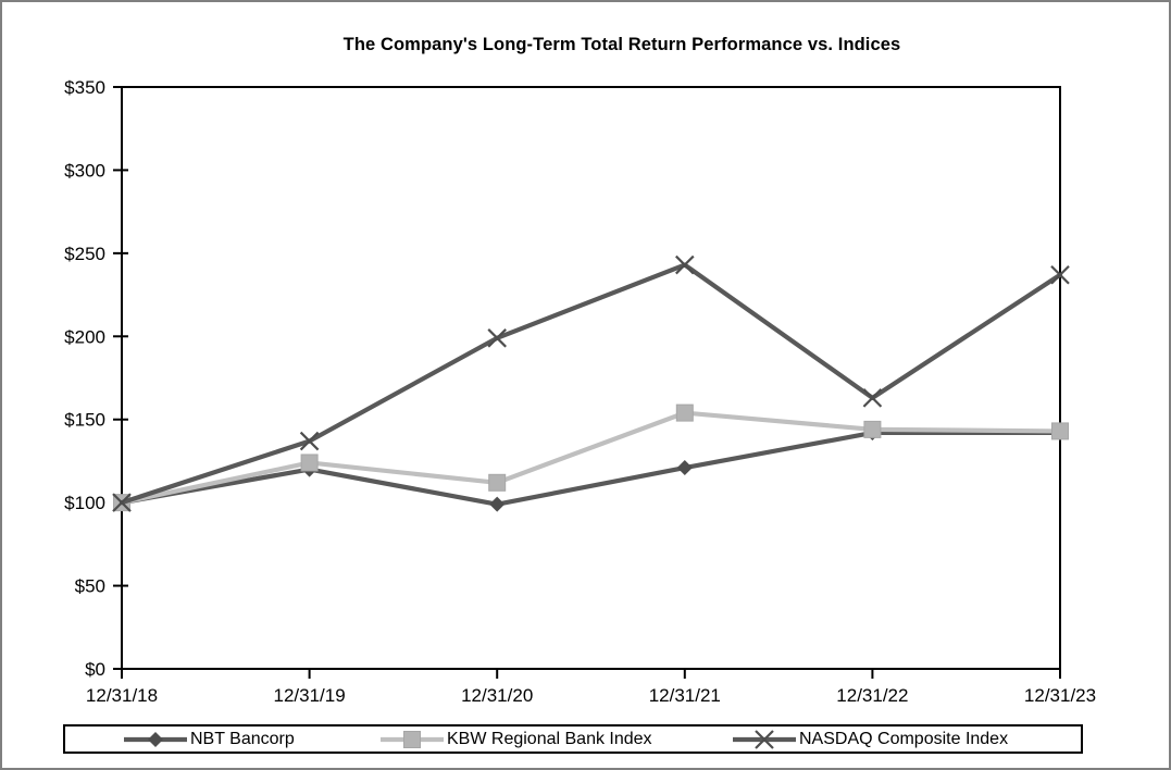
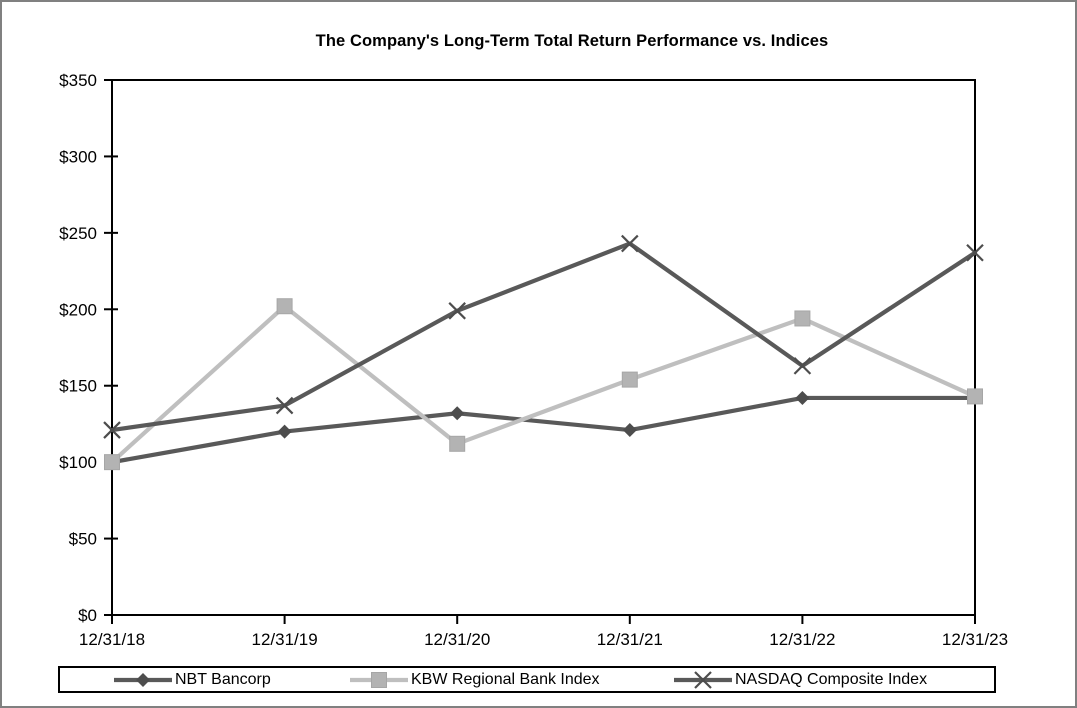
NASDAQ Composite Index/12/31/18: $100 -> $121
KBW Regional Bank Index/12/31/19: $124 -> $202
NBT Bancorp/12/31/20: $99 -> $132
KBW Regional Bank Index/12/31/22: $144 -> $194
